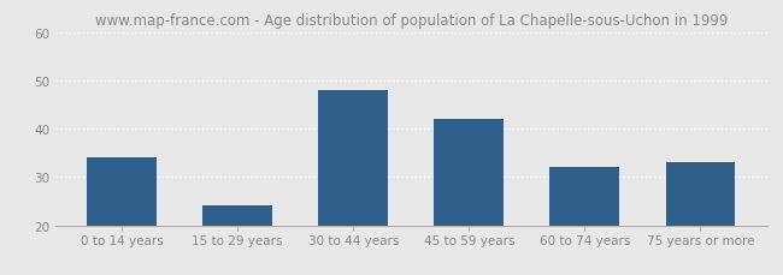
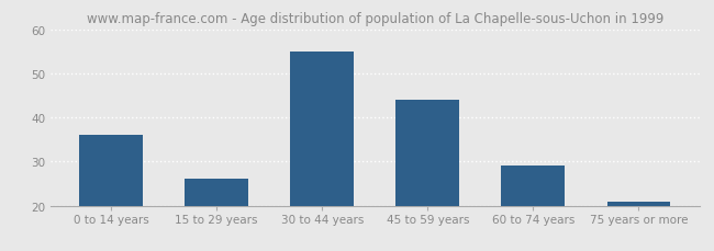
0 to 14 years: 34 -> 36
15 to 29 years: 24 -> 26
30 to 44 years: 48 -> 55
45 to 59 years: 42 -> 44
60 to 74 years: 32 -> 29
75 years or more: 33 -> 21
